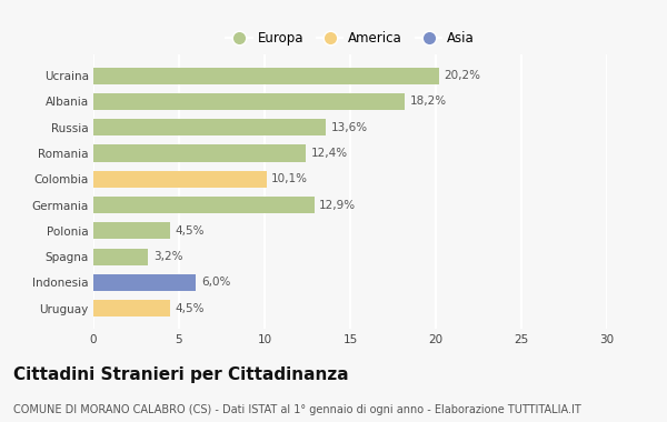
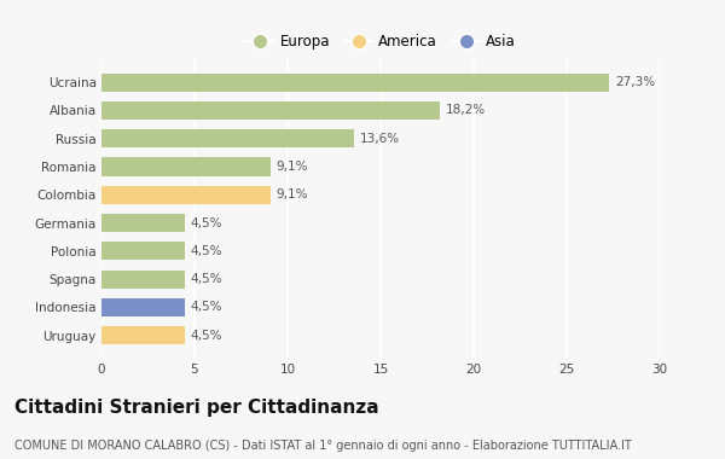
Ucraina: 20,2% -> 27,3%
Romania: 12,4% -> 9,1%
Colombia: 10,1% -> 9,1%
Germania: 12,9% -> 4,5%
Spagna: 3,2% -> 4,5%
Indonesia: 6,0% -> 4,5%
